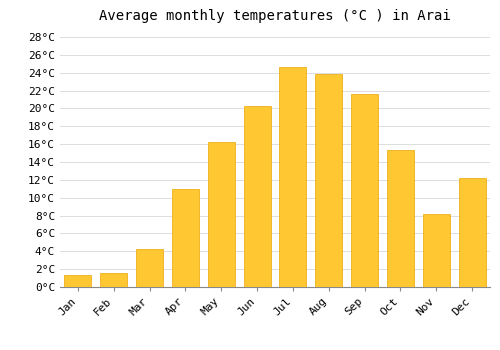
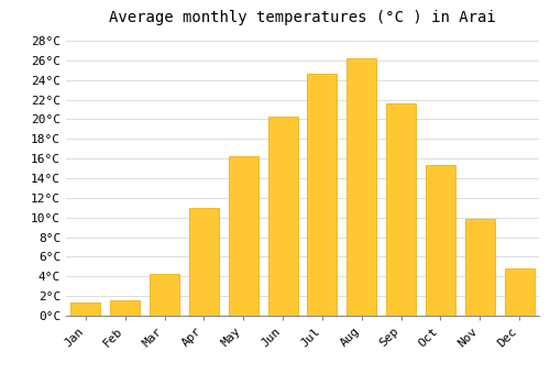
Aug: 23.8°C -> 26.2°C
Nov: 8.2°C -> 9.8°C
Dec: 12.2°C -> 4.8°C
